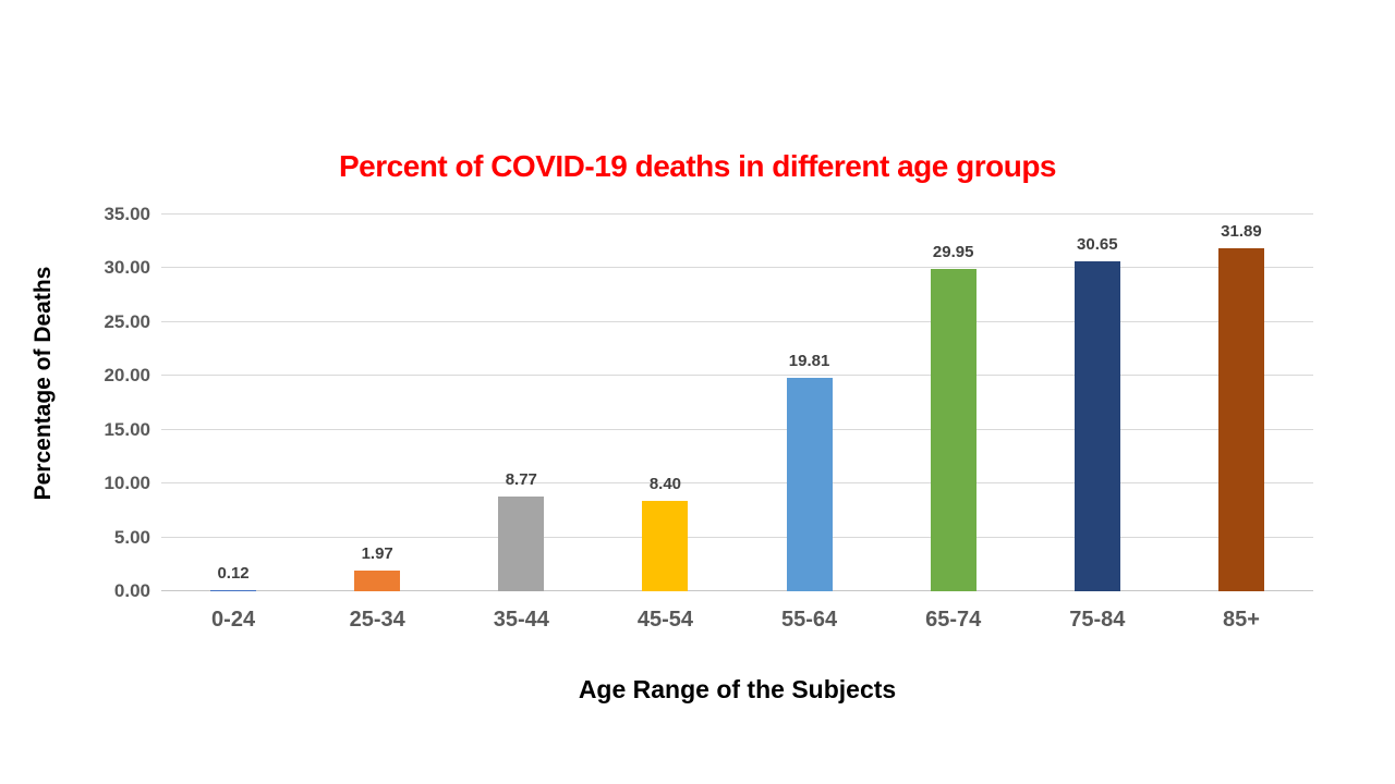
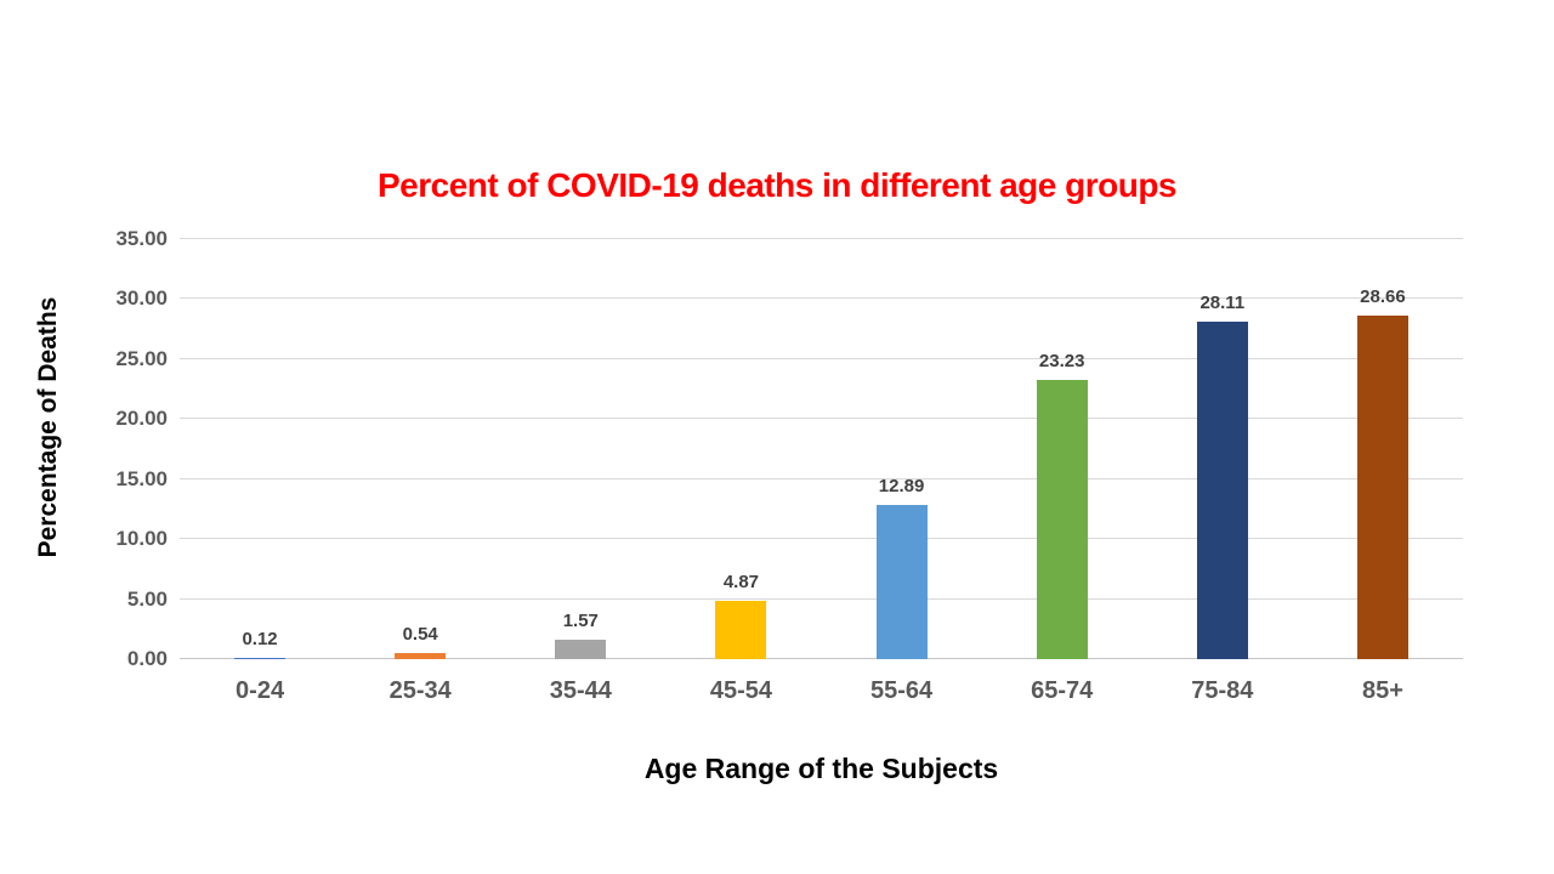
25-34: 1.97 -> 0.54
35-44: 8.77 -> 1.57
45-54: 8.40 -> 4.87
55-64: 19.81 -> 12.89
65-74: 29.95 -> 23.23
75-84: 30.65 -> 28.11
85+: 31.89 -> 28.66
